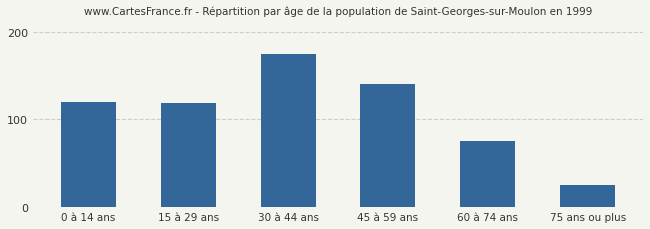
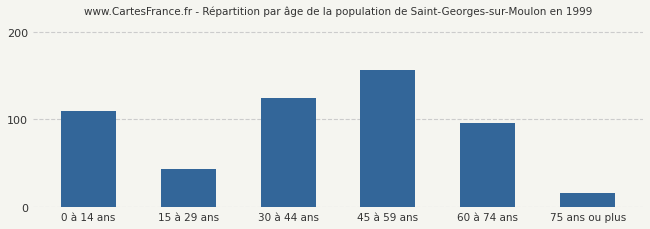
0 à 14 ans: 120 -> 110
15 à 29 ans: 119 -> 44
30 à 44 ans: 175 -> 124
45 à 59 ans: 140 -> 156
60 à 74 ans: 75 -> 96
75 ans ou plus: 25 -> 16
